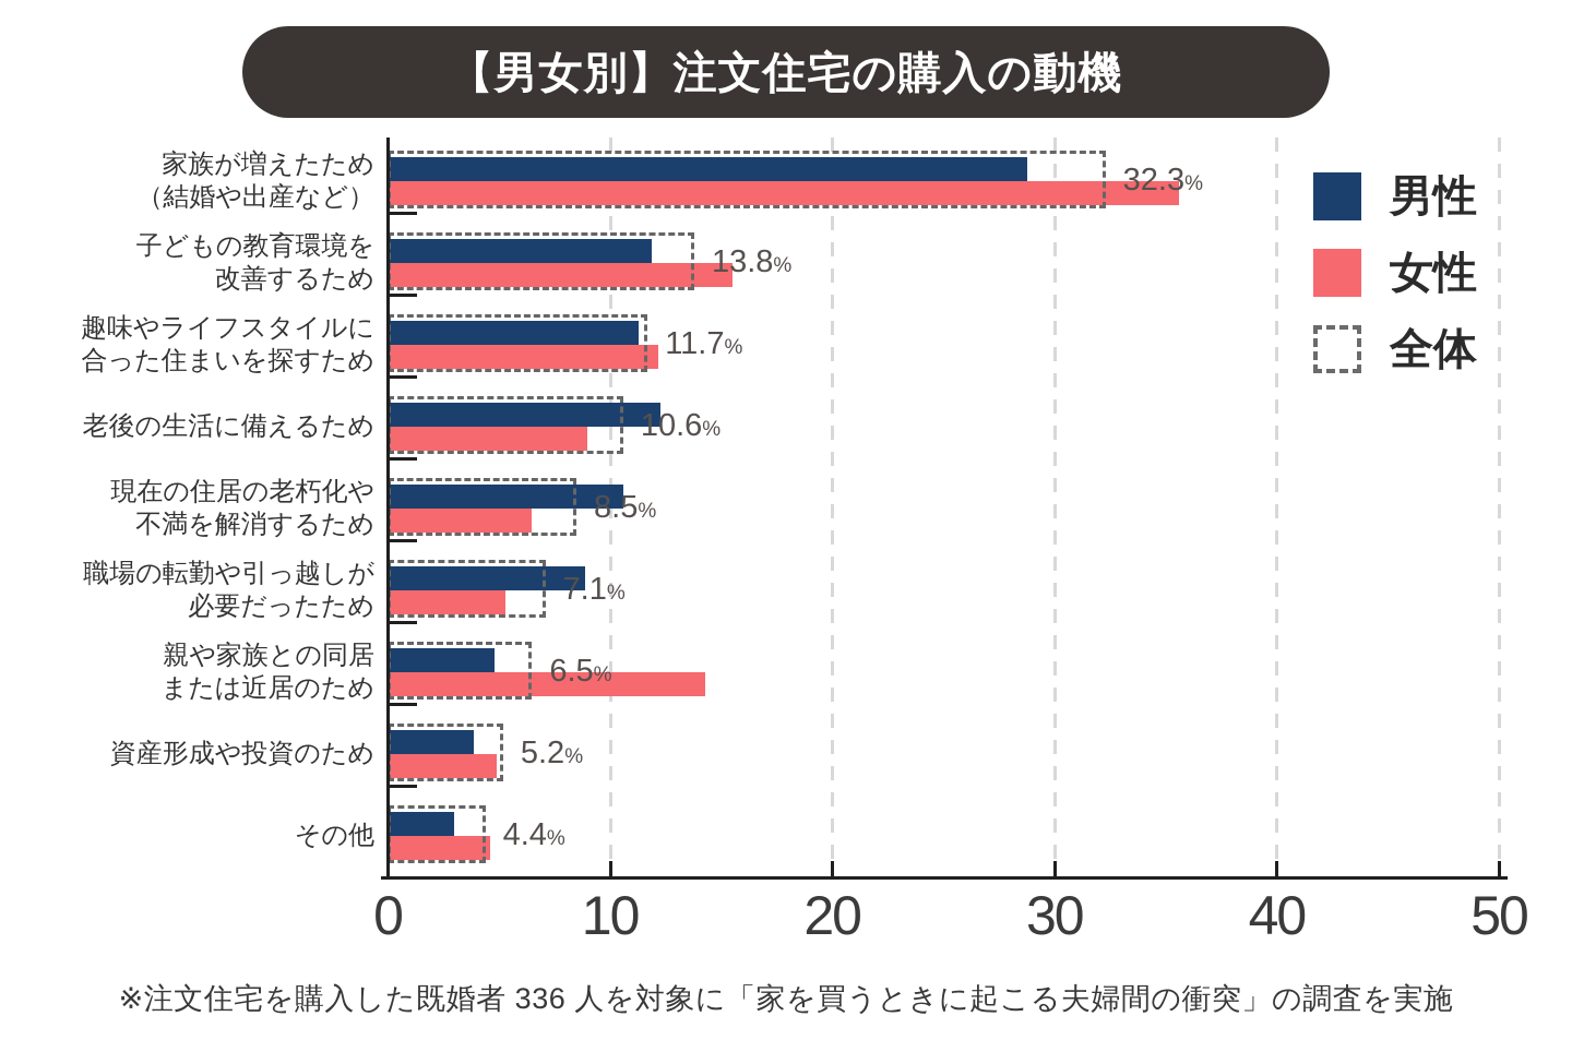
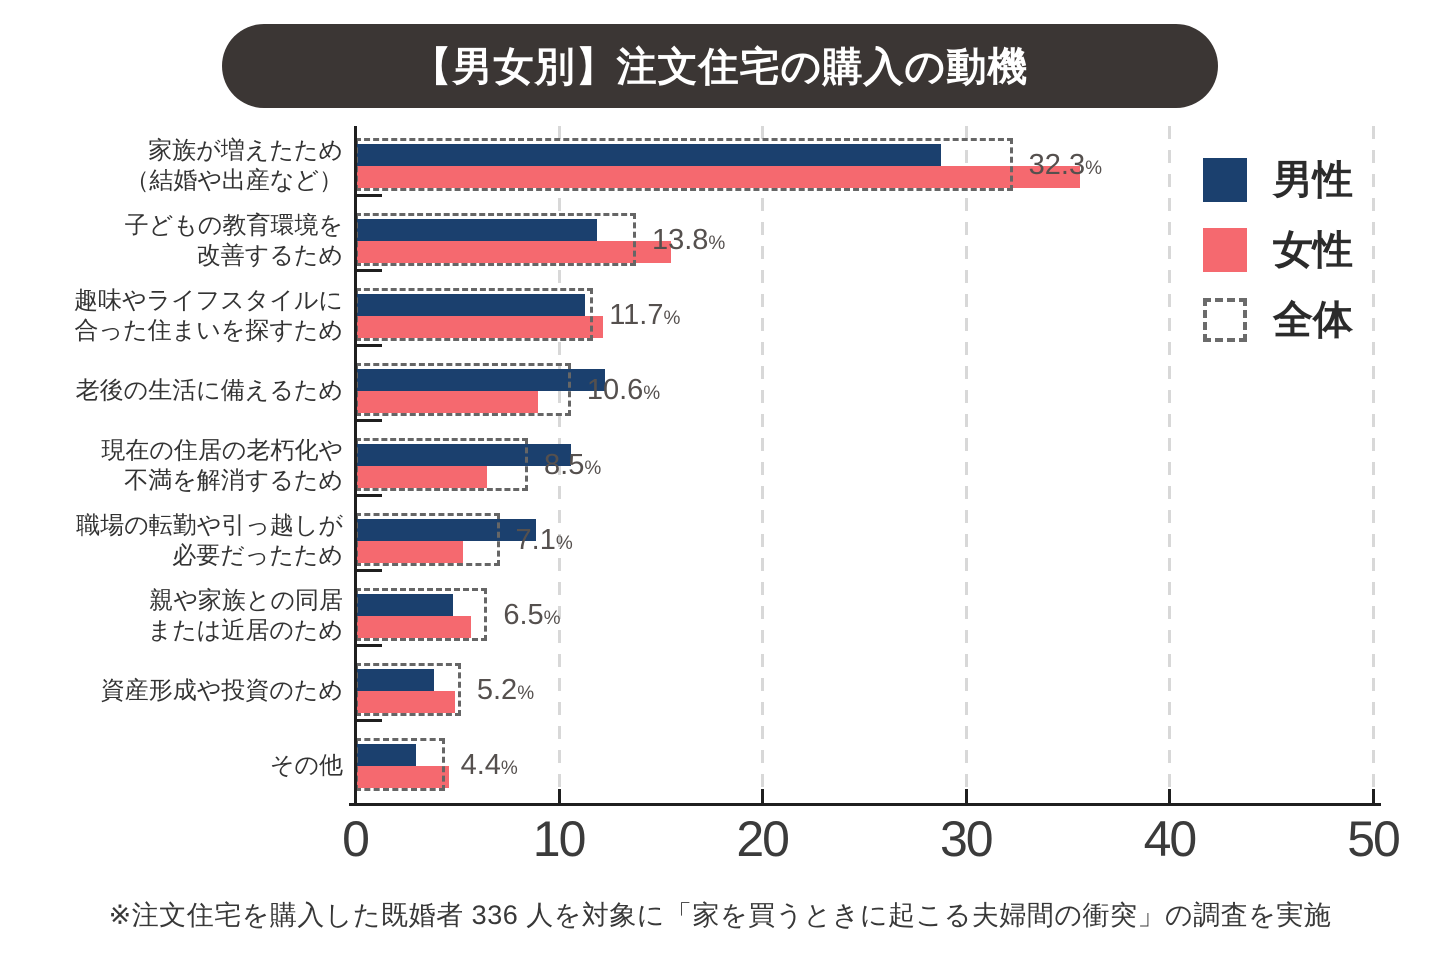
女性/親や家族との同居 または近居のため: 14.3 -> 5.7
